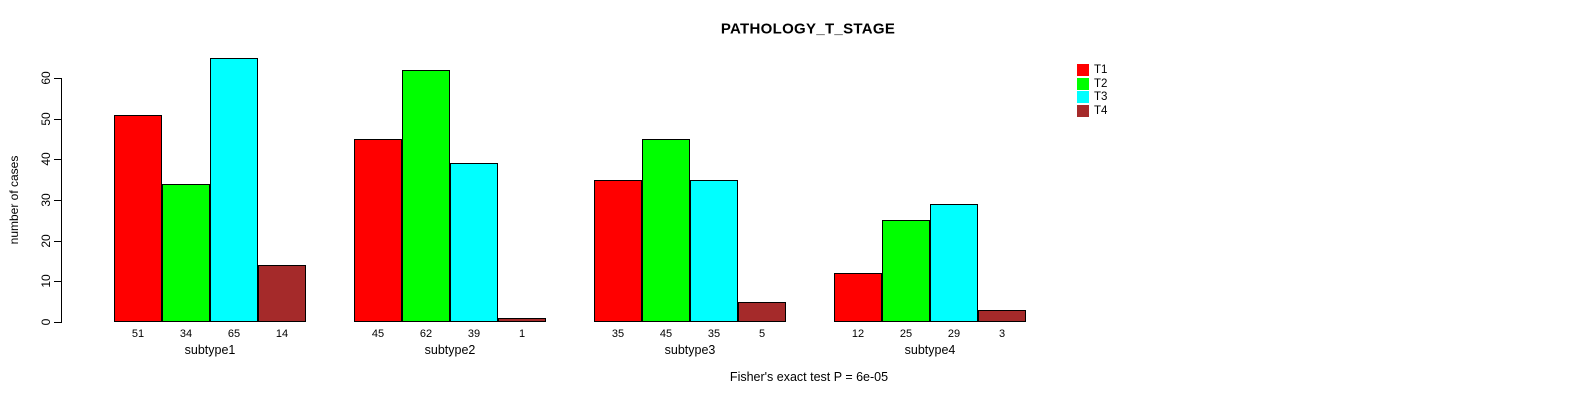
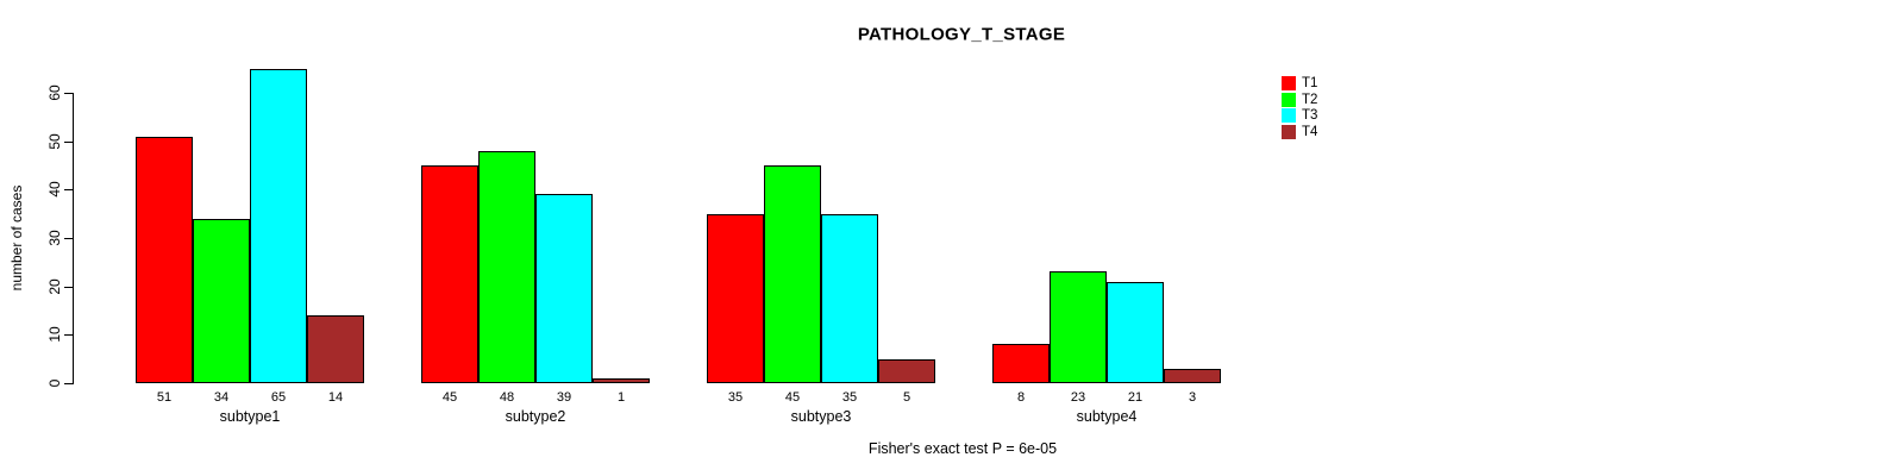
T2/subtype2: 62 -> 48
T1/subtype4: 12 -> 8
T2/subtype4: 25 -> 23
T3/subtype4: 29 -> 21
